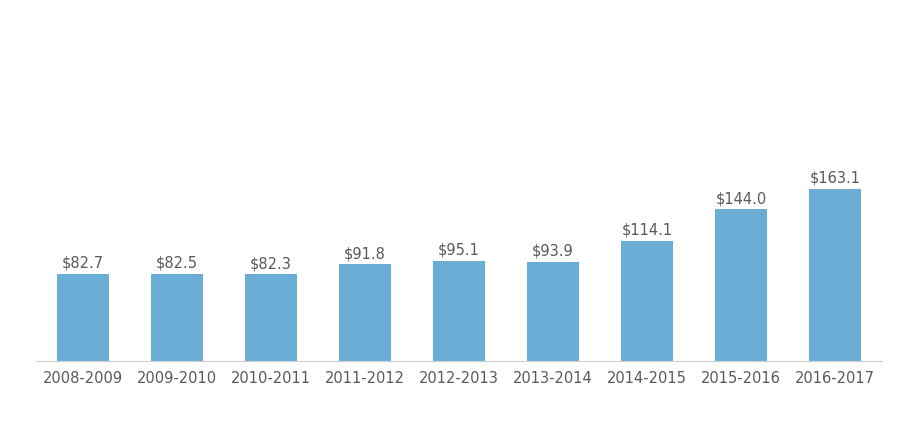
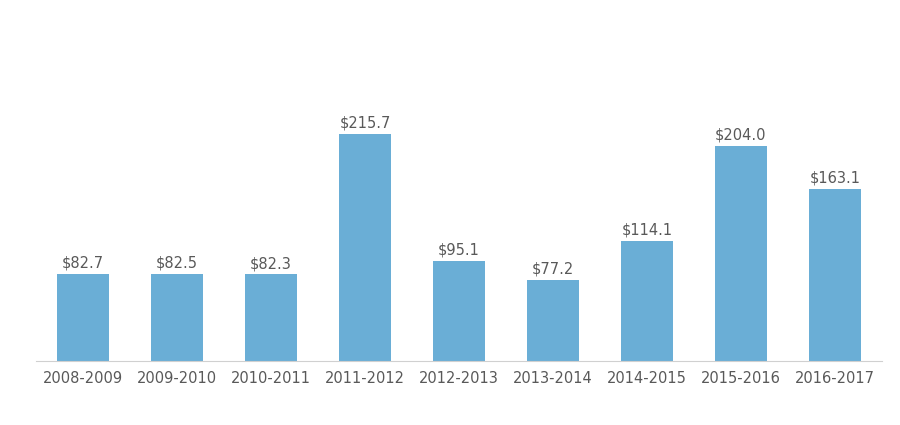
2011-2012: $91.8 -> $215.7
2013-2014: $93.9 -> $77.2
2015-2016: $144.0 -> $204.0
